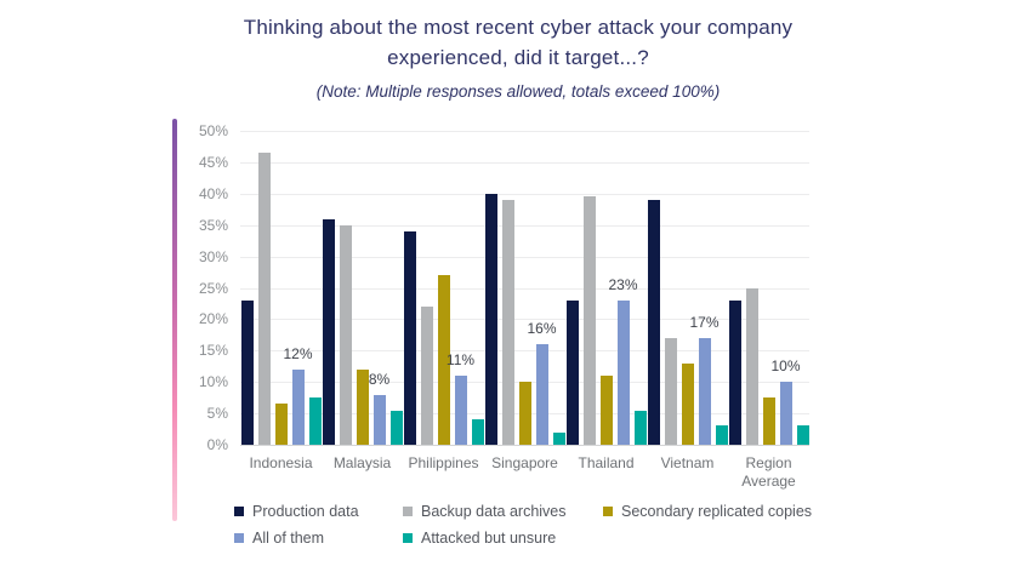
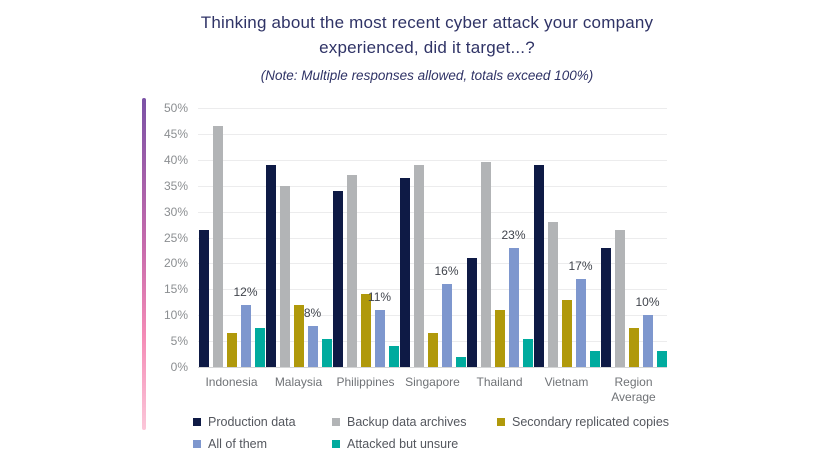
Production data/Indonesia: 23% -> 26%
Production data/Malaysia: 36% -> 39%
Backup data archives/Philippines: 22% -> 37%
Secondary replicated copies/Philippines: 27% -> 14%
Production data/Singapore: 40% -> 36%
Secondary replicated copies/Singapore: 10% -> 6%
Production data/Thailand: 23% -> 21%
Backup data archives/Vietnam: 17% -> 28%
Backup data archives/Region Average: 25% -> 26%
